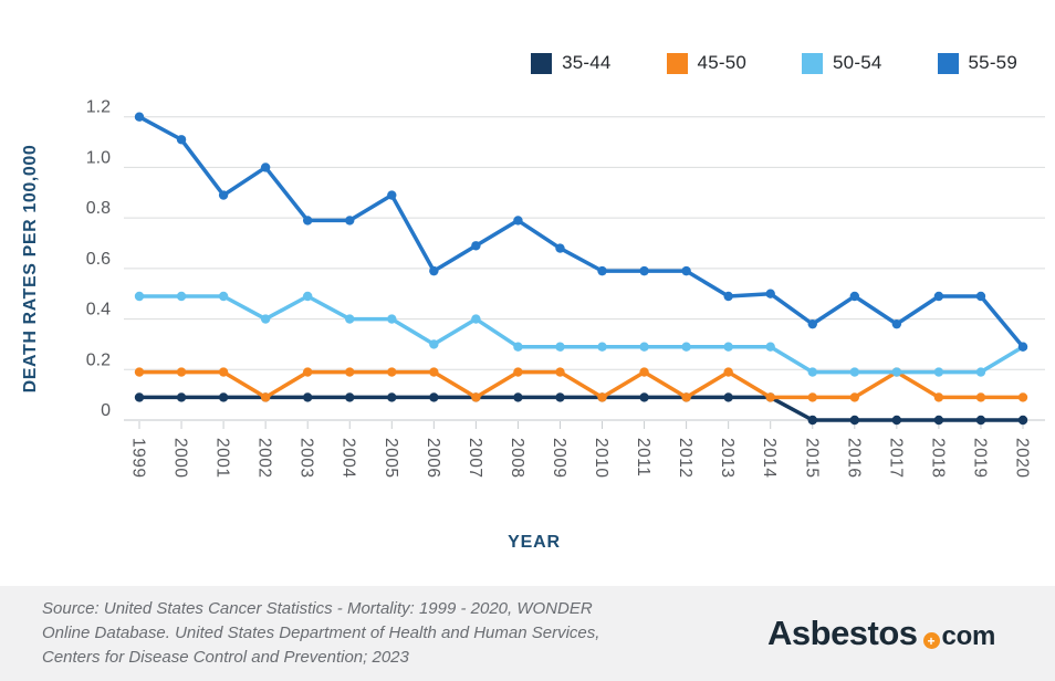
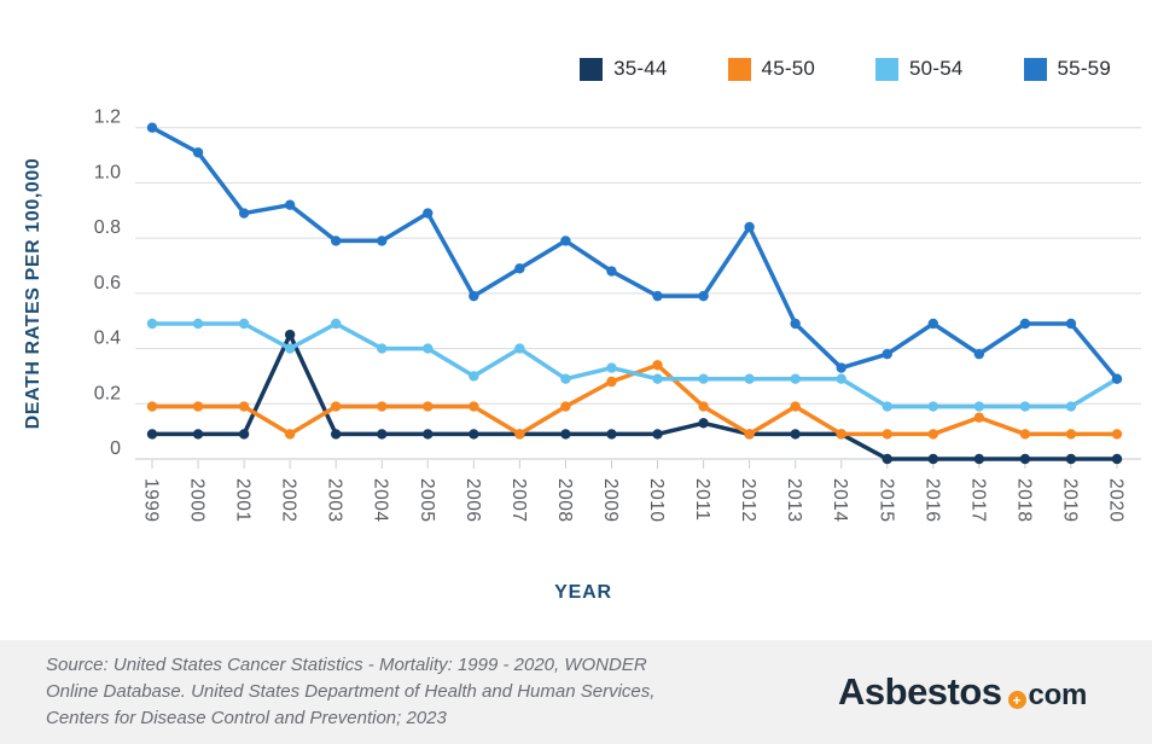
35-44/2002: 0.09 -> 0.45
55-59/2002: 1.00 -> 0.92
45-50/2009: 0.19 -> 0.28
50-54/2009: 0.29 -> 0.33
45-50/2010: 0.09 -> 0.34
35-44/2011: 0.09 -> 0.13
55-59/2012: 0.59 -> 0.84
55-59/2014: 0.50 -> 0.33
45-50/2017: 0.19 -> 0.15
